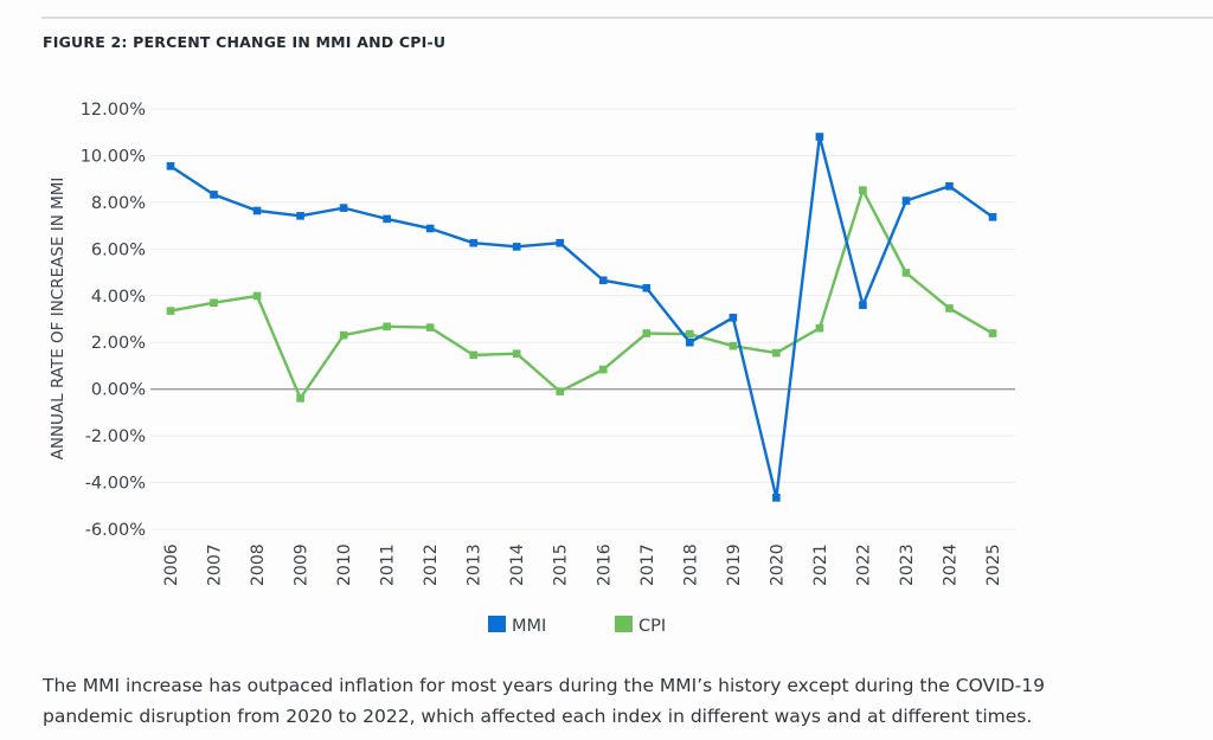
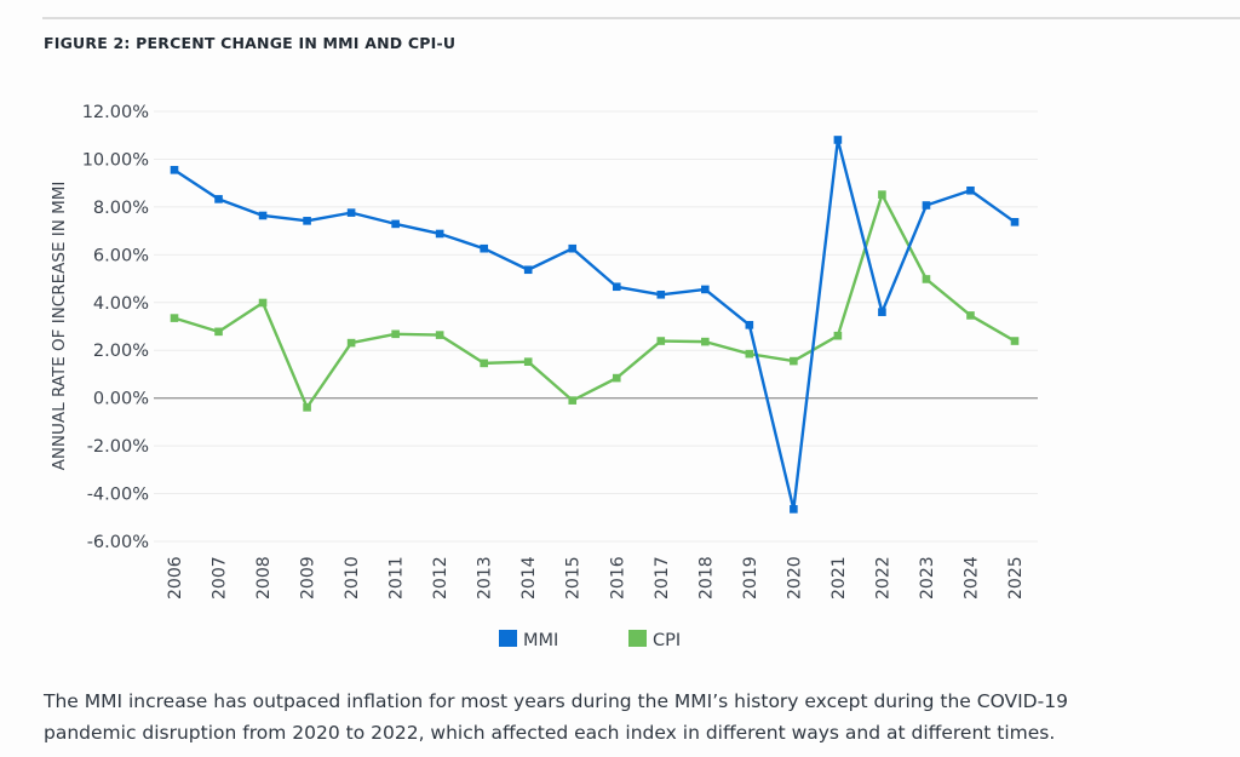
CPI/2007: 3.7% -> 2.8%
MMI/2014: 6.1% -> 5.4%
MMI/2018: 2.0% -> 4.5%
